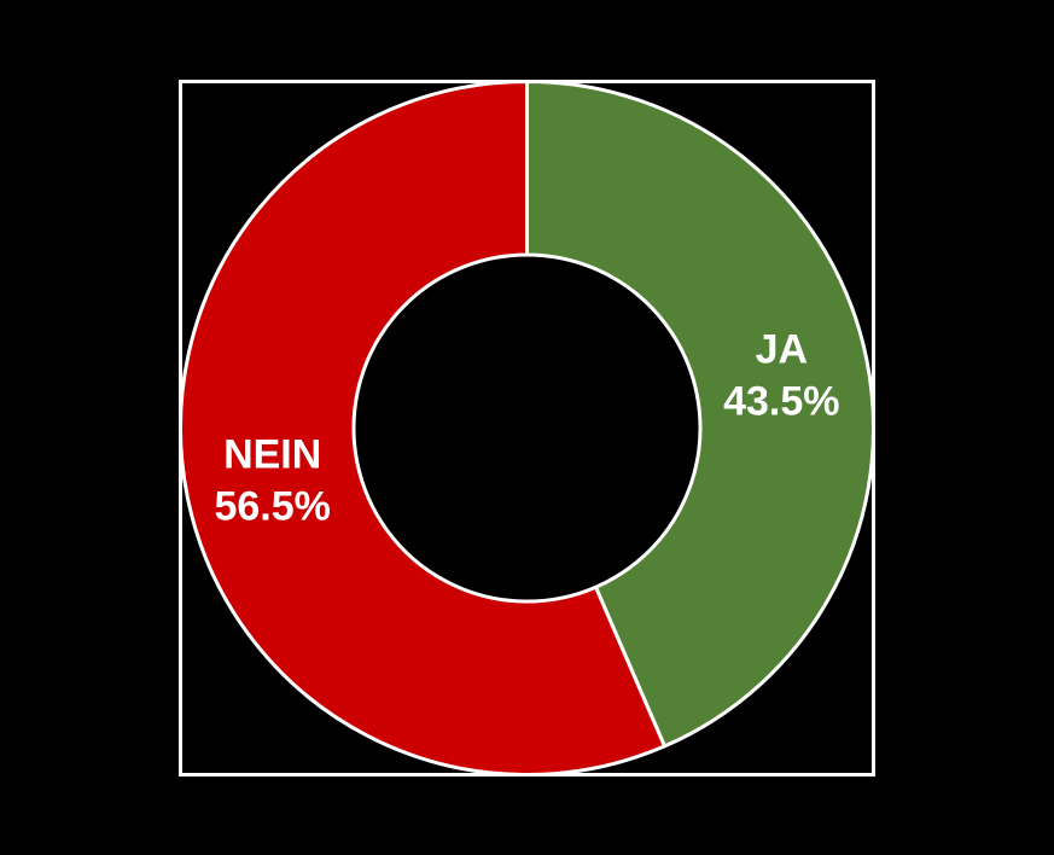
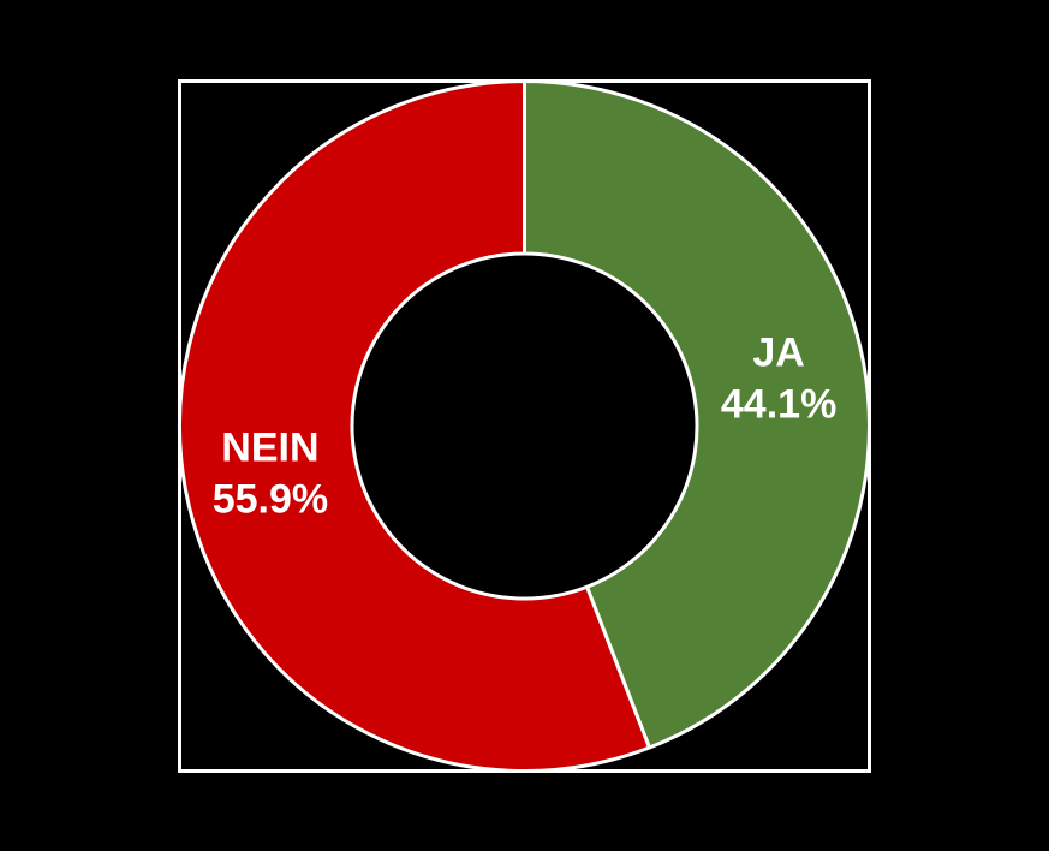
JA: 43.5% -> 44.1%
NEIN: 56.5% -> 55.9%
